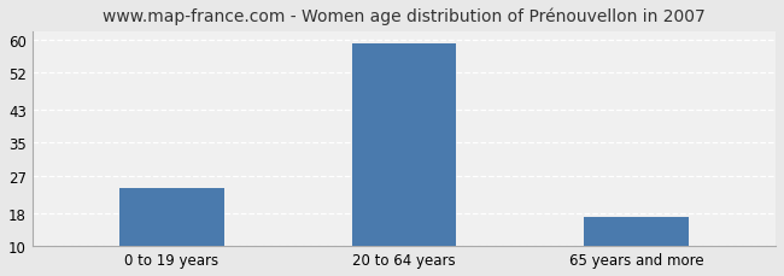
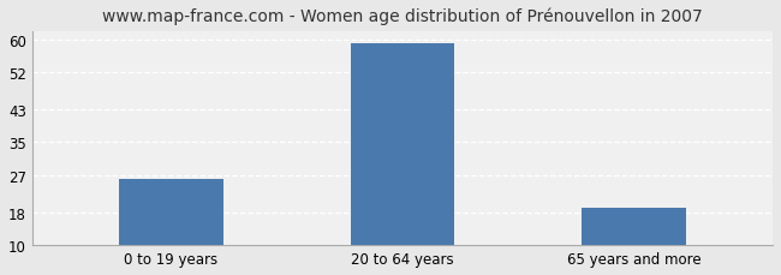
0 to 19 years: 24 -> 26
65 years and more: 17 -> 19
